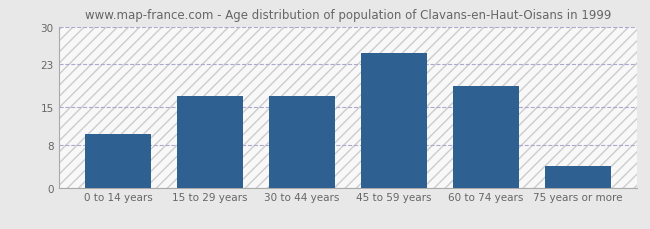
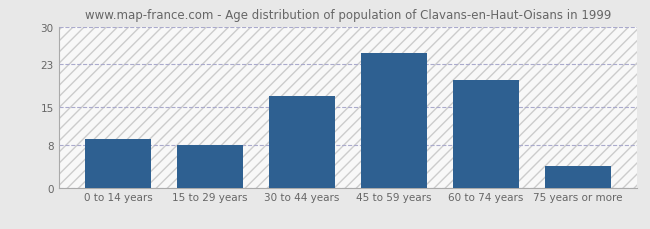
0 to 14 years: 10 -> 9
15 to 29 years: 17 -> 8
60 to 74 years: 19 -> 20
